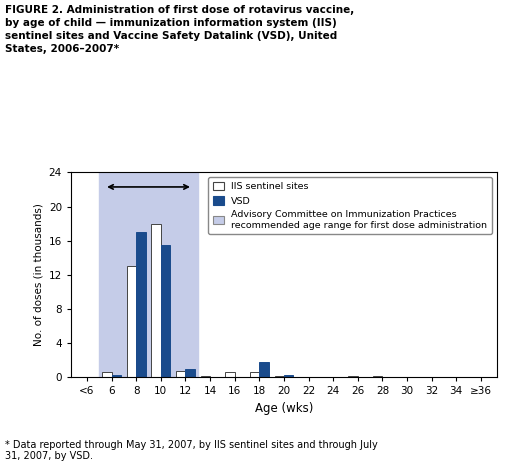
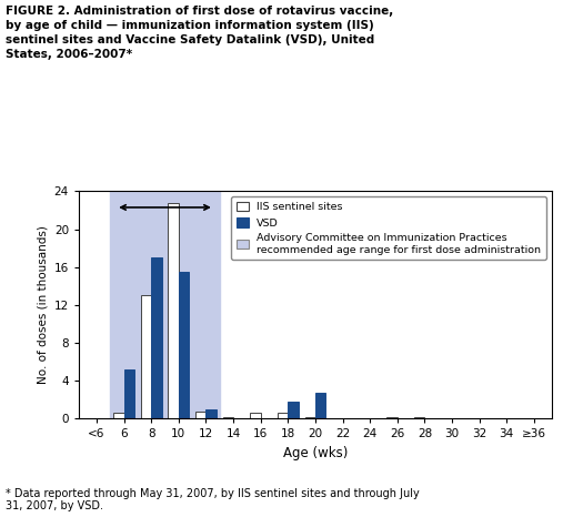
VSD/6: 0.3 -> 5.2
IIS sentinel sites/10: 18.0 -> 22.8
VSD/20: 0.3 -> 2.8
